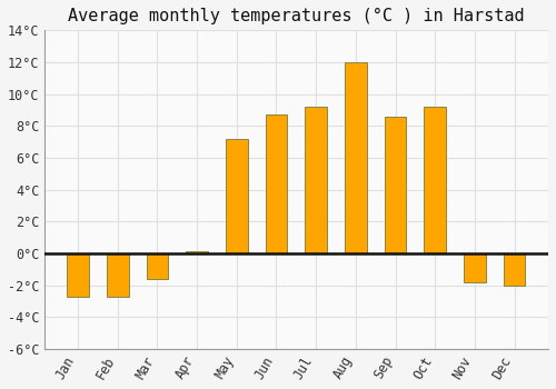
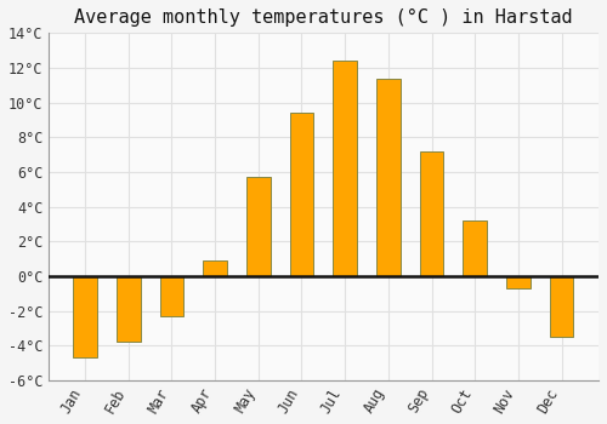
Jan: -2.7°C -> -4.7°C
Feb: -2.7°C -> -3.8°C
Mar: -1.6°C -> -2.3°C
Apr: 0.1°C -> 0.9°C
May: 7.2°C -> 5.7°C
Jun: 8.7°C -> 9.4°C
Jul: 9.2°C -> 12.4°C
Aug: 12.0°C -> 11.4°C
Sep: 8.6°C -> 7.2°C
Oct: 9.2°C -> 3.2°C
Nov: -1.8°C -> -0.7°C
Dec: -2.0°C -> -3.5°C
